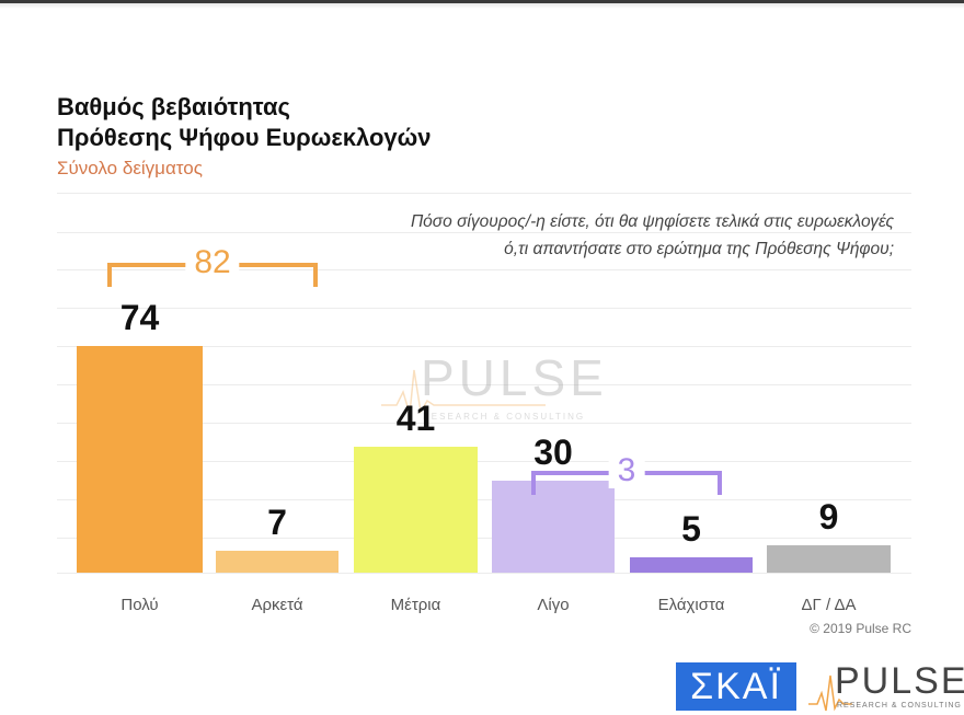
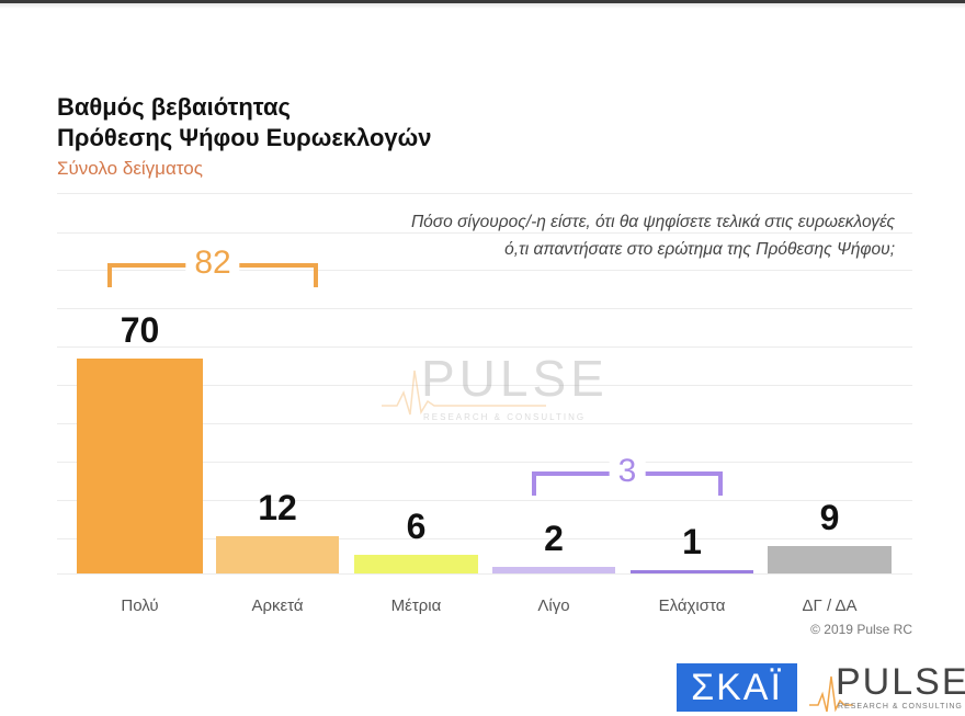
Πολύ: 74 -> 70
Αρκετά: 7 -> 12
Μέτρια: 41 -> 6
Λίγο: 30 -> 2
Ελάχιστα: 5 -> 1
